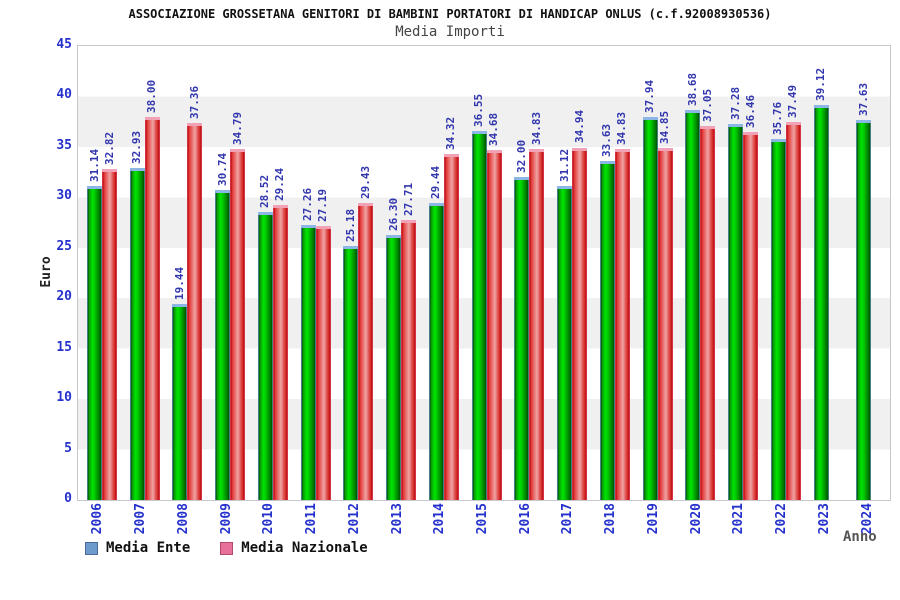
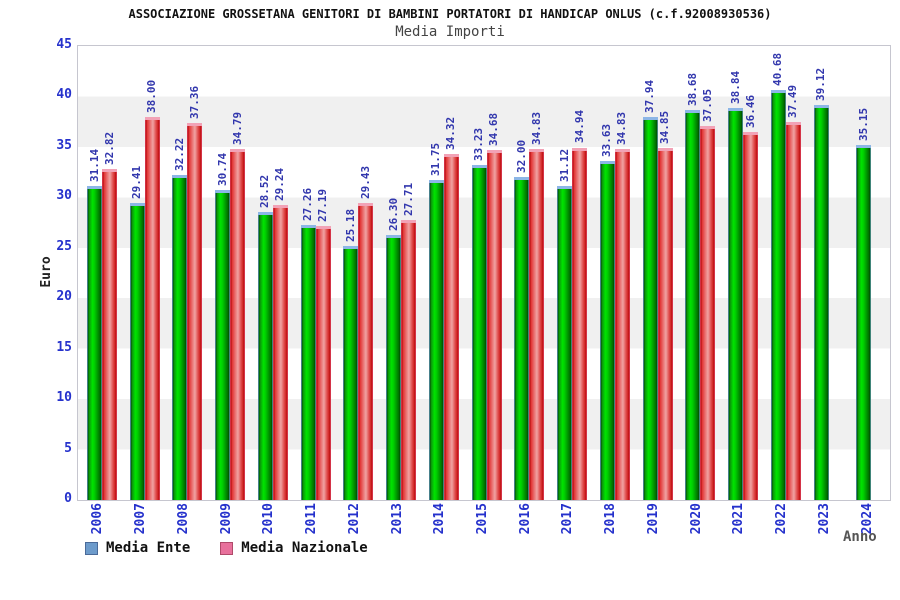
Media Ente/2007: 32.93 -> 29.41
Media Ente/2008: 19.44 -> 32.22
Media Ente/2014: 29.44 -> 31.75
Media Ente/2015: 36.55 -> 33.23
Media Ente/2021: 37.28 -> 38.84
Media Ente/2022: 35.76 -> 40.68
Media Ente/2024: 37.63 -> 35.15
